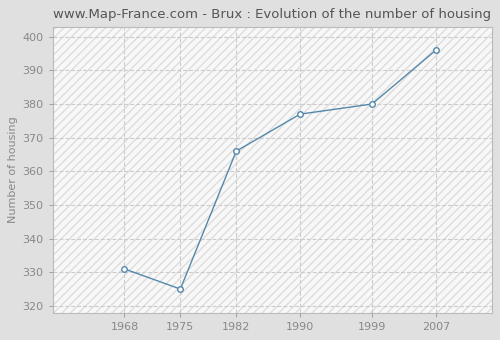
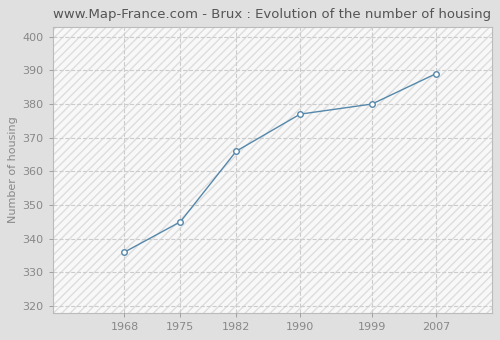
1968: 331 -> 336
1975: 325 -> 345
2007: 396 -> 389
